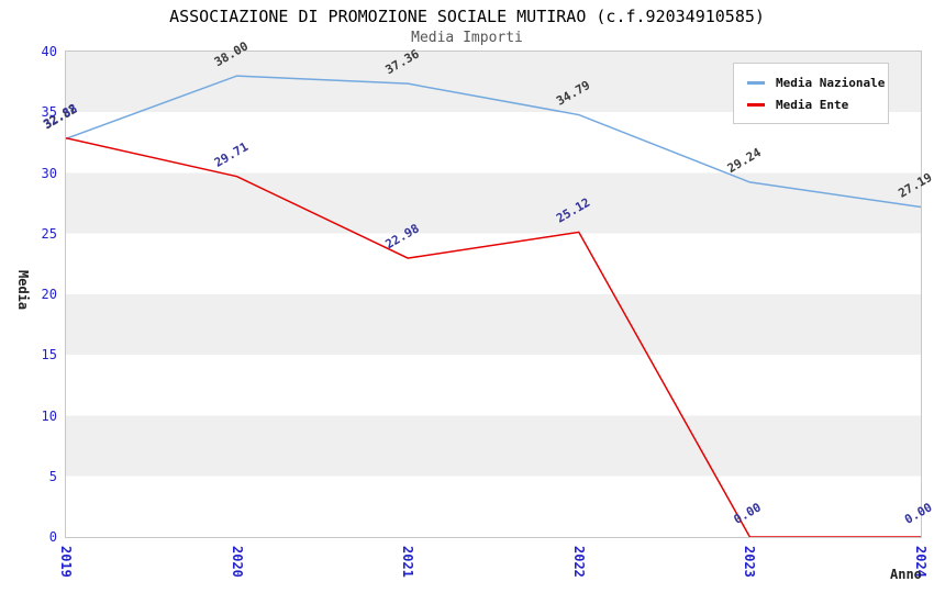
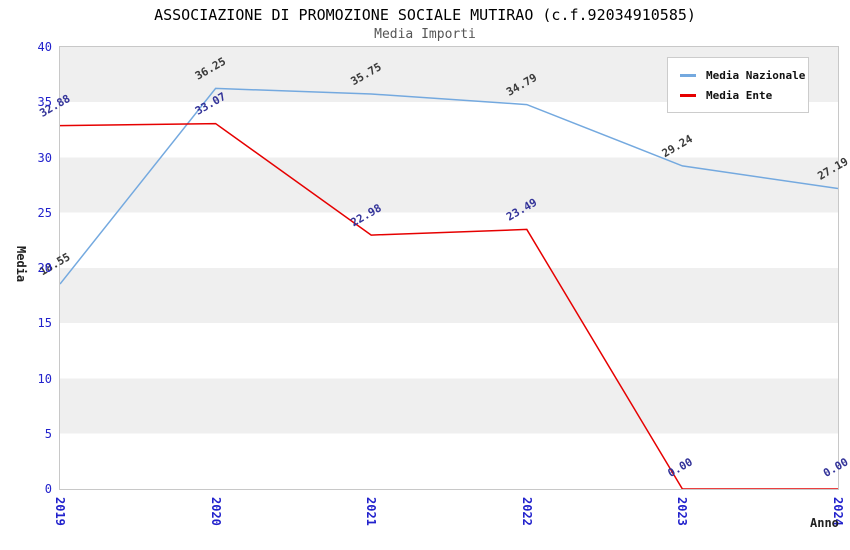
Media Nazionale/2019: 32.82 -> 18.55
Media Nazionale/2020: 38.00 -> 36.25
Media Ente/2020: 29.71 -> 33.07
Media Nazionale/2021: 37.36 -> 35.75
Media Ente/2022: 25.12 -> 23.49
